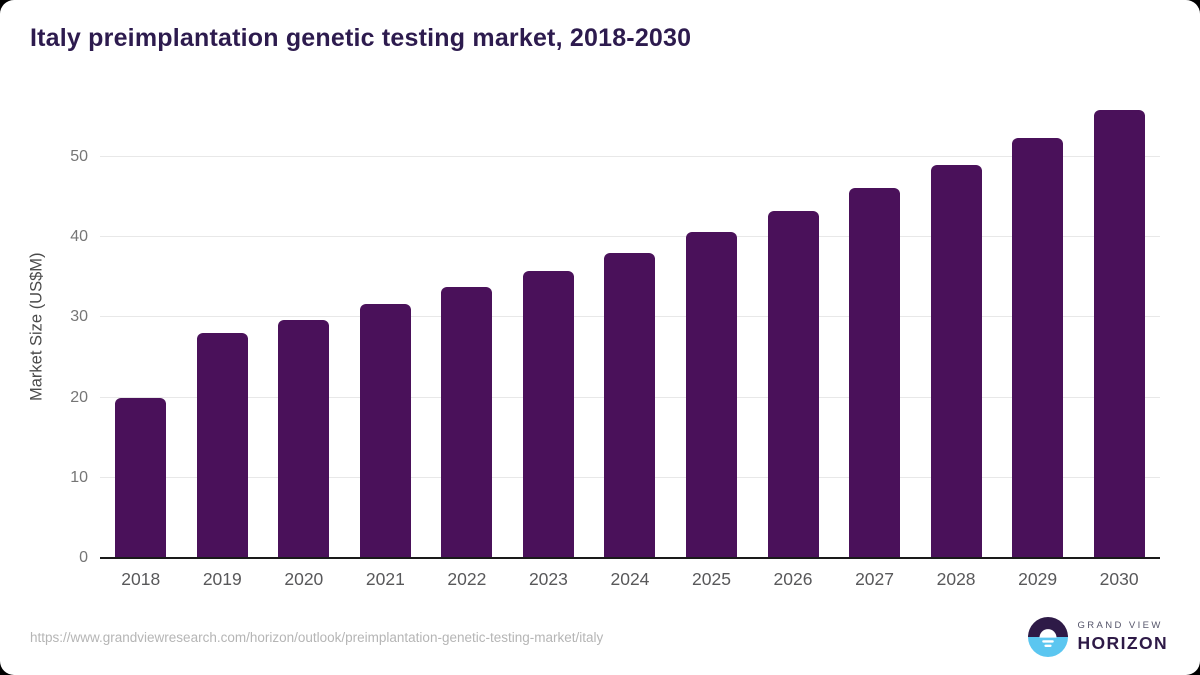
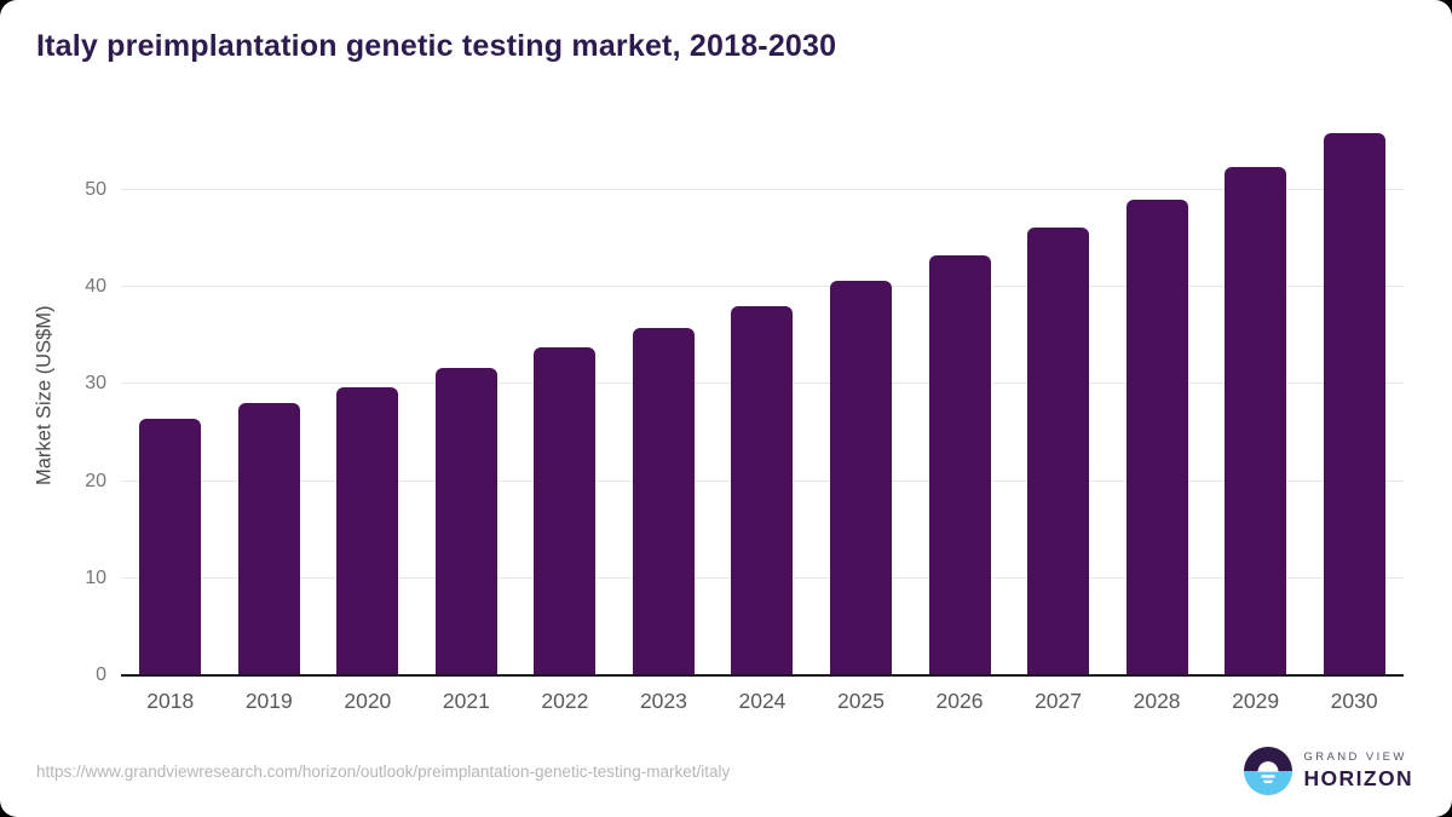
2018: 20 -> 26
